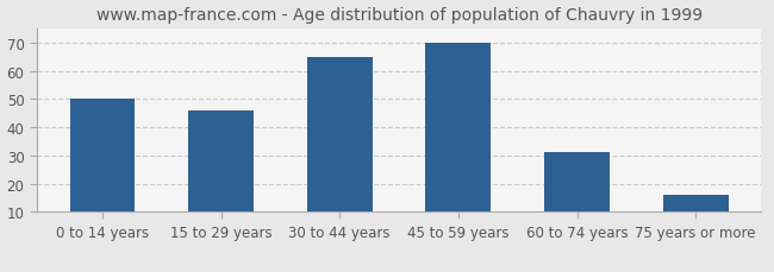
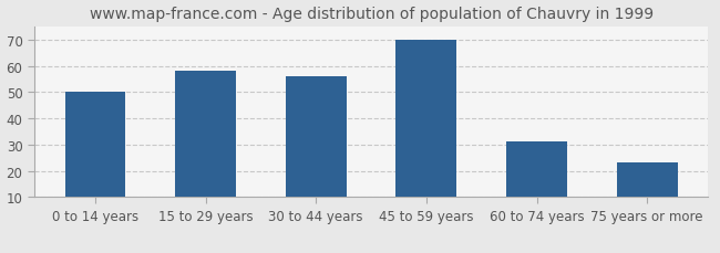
15 to 29 years: 46 -> 58
30 to 44 years: 65 -> 56
75 years or more: 16 -> 23
